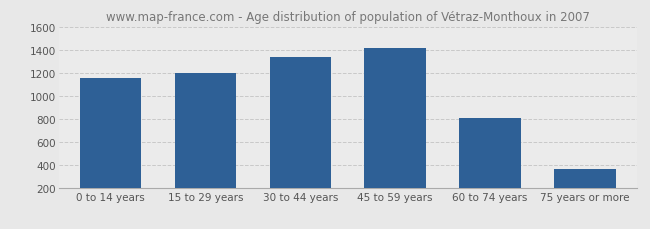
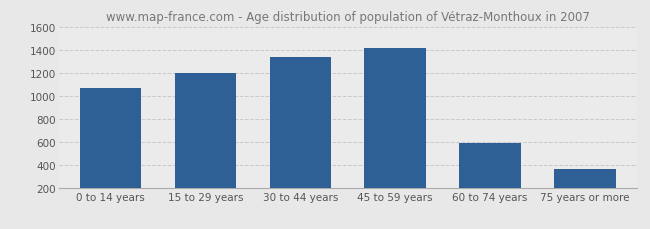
0 to 14 years: 1150 -> 1070
60 to 74 years: 800 -> 590
